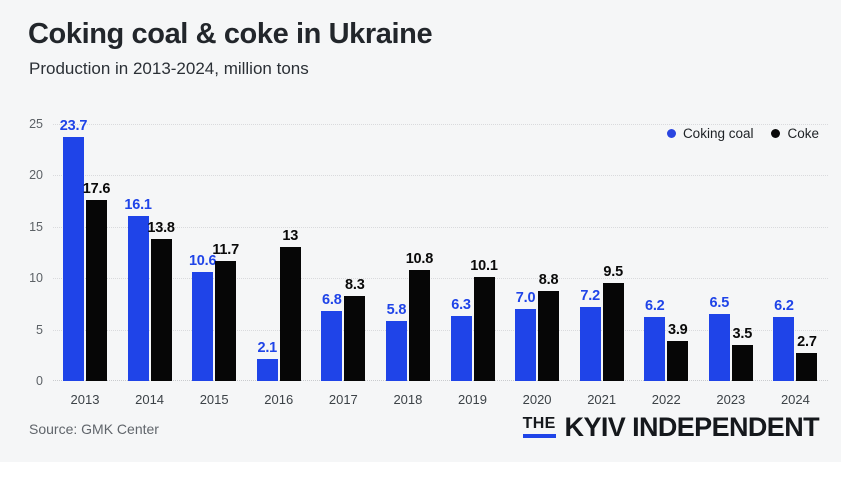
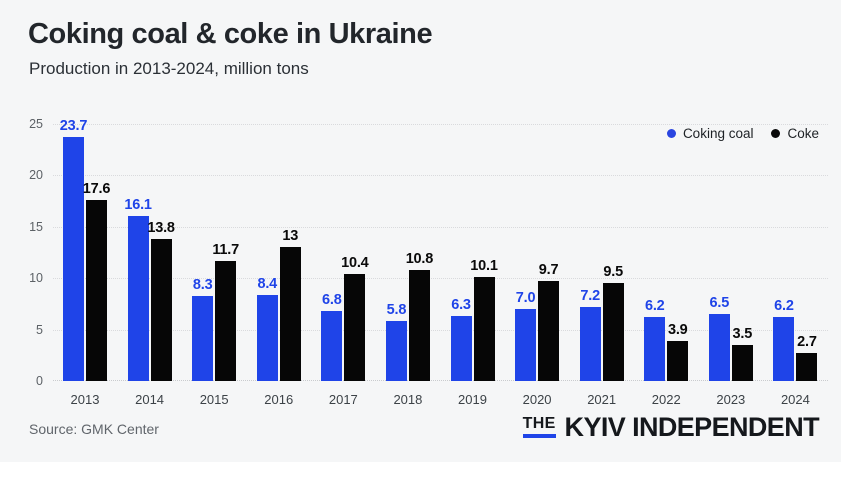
Coking coal/2015: 10.6 -> 8.3
Coking coal/2016: 2.1 -> 8.4
Coke/2017: 8.3 -> 10.4
Coke/2020: 8.8 -> 9.7
